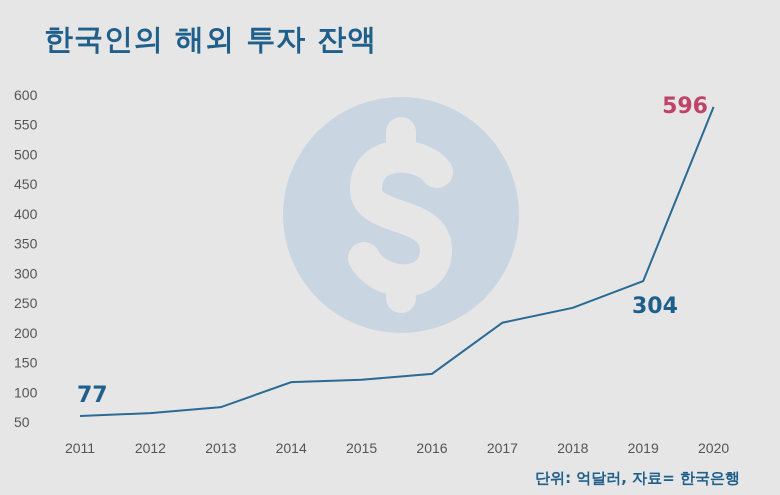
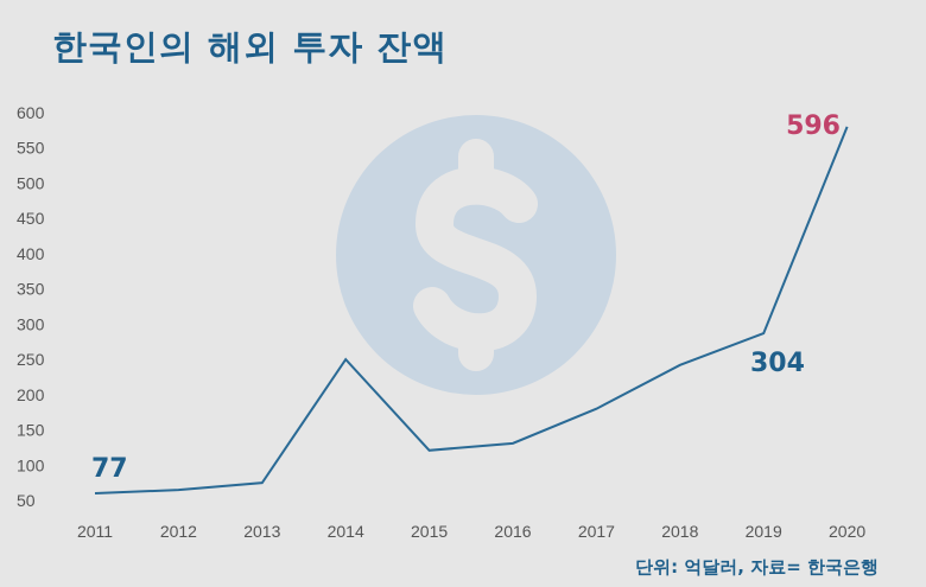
2014: 120 -> 250
2017: 220 -> 180
